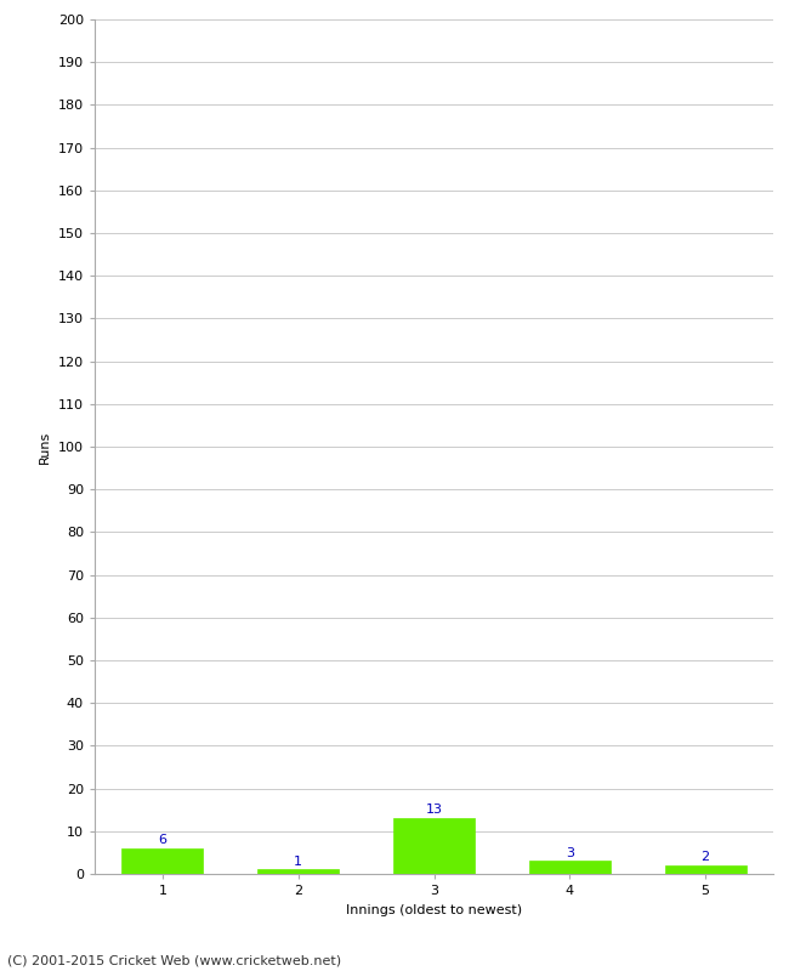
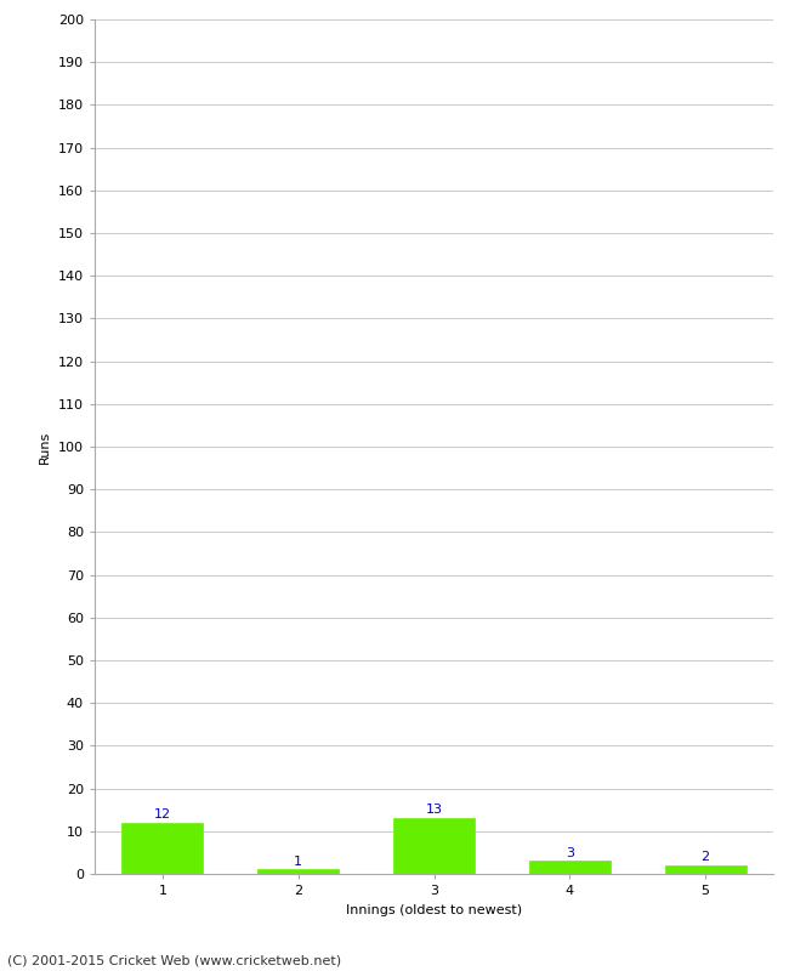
1: 6 -> 12
